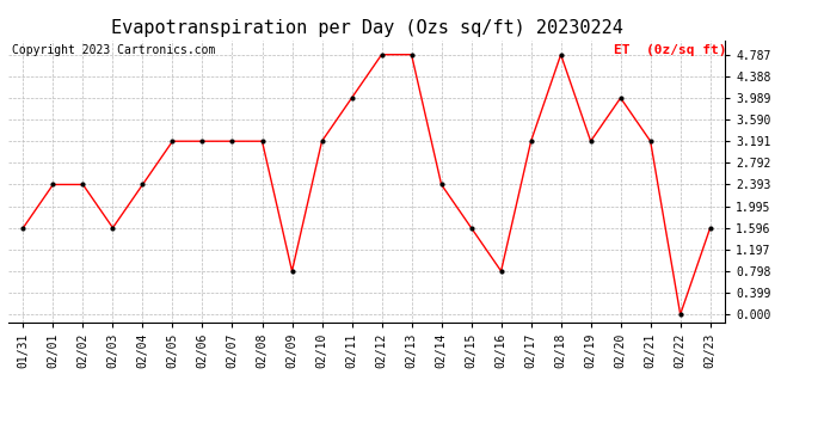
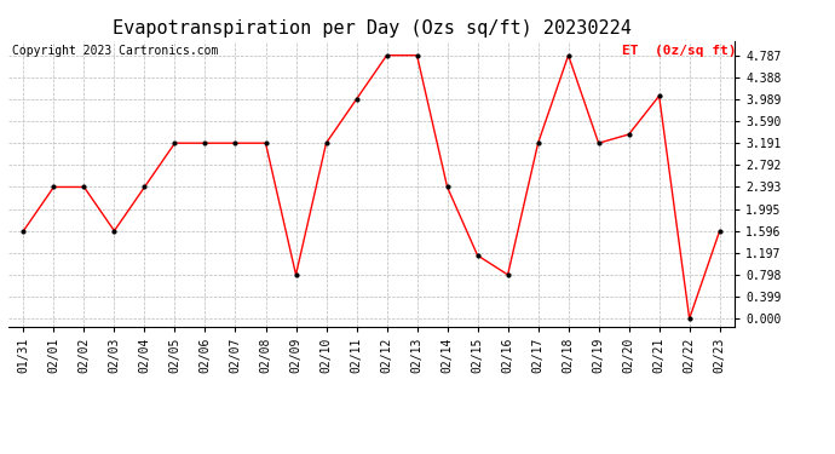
02/15: 1.60 -> 1.15
02/20: 3.99 -> 3.35
02/21: 3.19 -> 4.05
